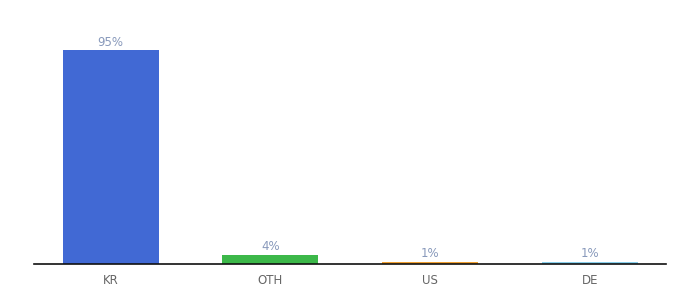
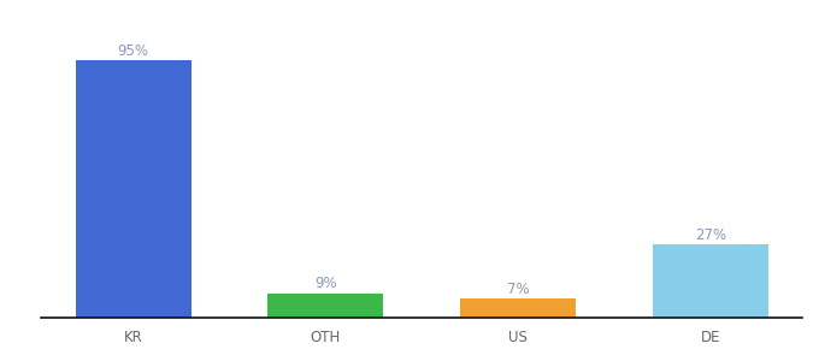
OTH: 4% -> 9%
US: 1% -> 7%
DE: 1% -> 27%
